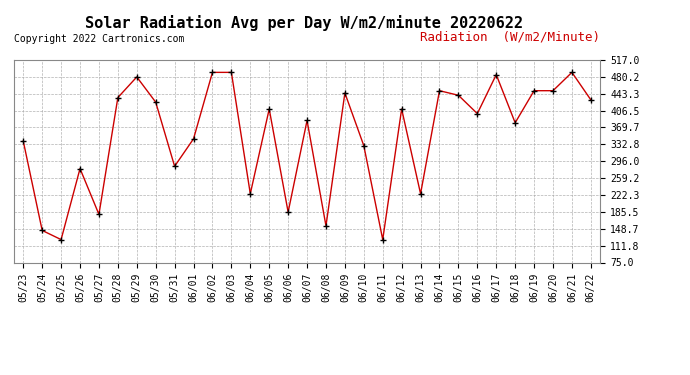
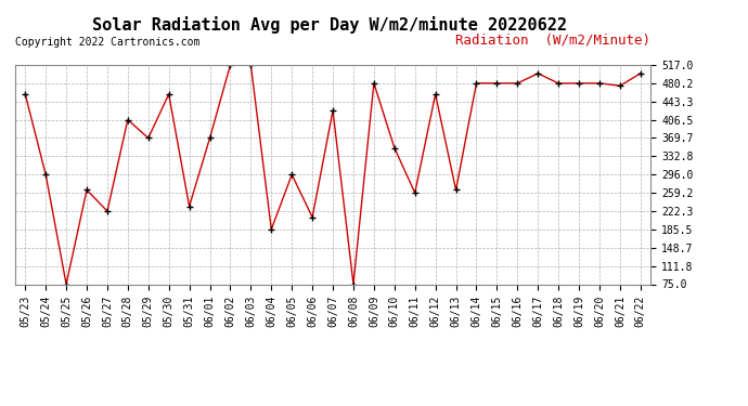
05/23: 340 -> 458
05/24: 145 -> 296
05/25: 125 -> 75
05/26: 280 -> 265
05/27: 180 -> 222
05/28: 435 -> 406
05/29: 480 -> 370
05/30: 425 -> 458
05/31: 285 -> 232
06/01: 345 -> 370
06/02: 490 -> 517
06/03: 490 -> 517
06/04: 225 -> 186
06/05: 410 -> 296
06/06: 185 -> 210
06/07: 385 -> 425
06/08: 155 -> 75
06/09: 445 -> 480
06/10: 330 -> 350
06/11: 125 -> 259
06/12: 410 -> 458
06/13: 225 -> 265
06/14: 450 -> 480
06/15: 440 -> 480
06/16: 400 -> 480
06/17: 485 -> 500
06/18: 380 -> 480
06/19: 450 -> 480
06/20: 450 -> 480
06/21: 490 -> 475
06/22: 430 -> 500
